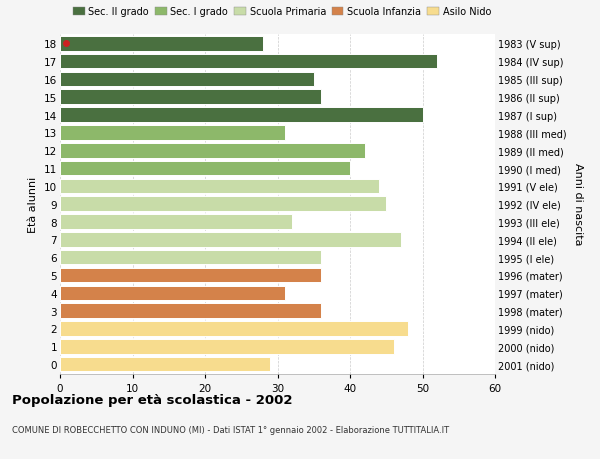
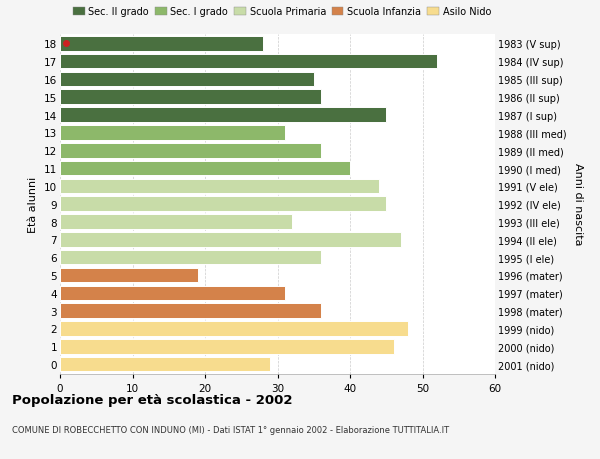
14: 50 -> 45
12: 42 -> 36
5: 36 -> 19
